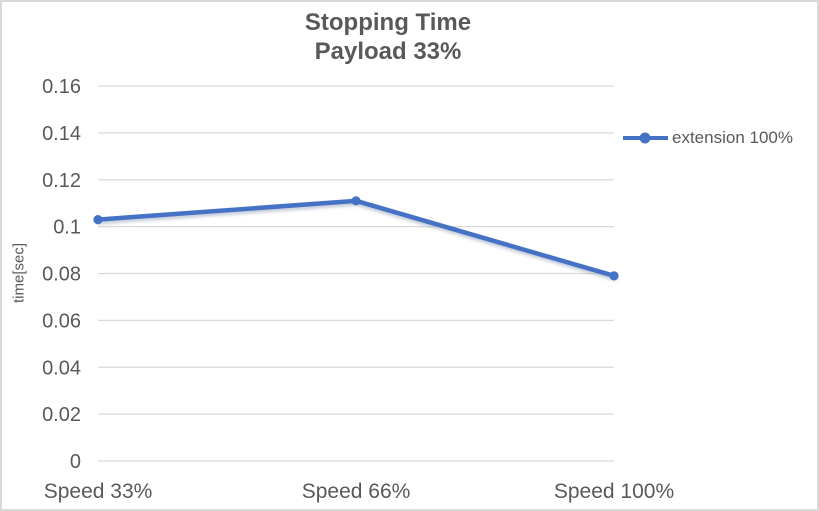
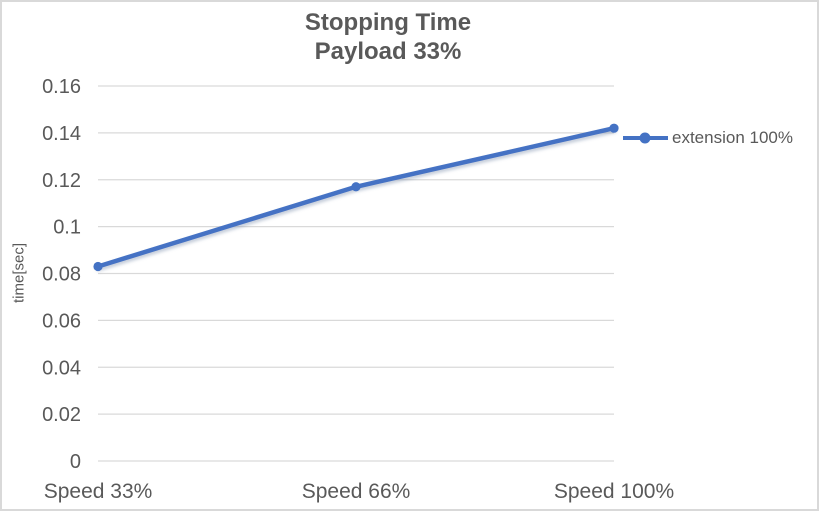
Speed 33%: 0.103 -> 0.083
Speed 66%: 0.111 -> 0.117
Speed 100%: 0.079 -> 0.142
